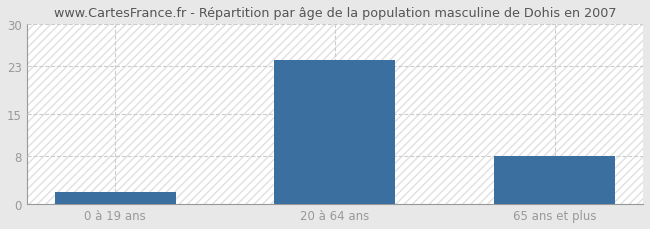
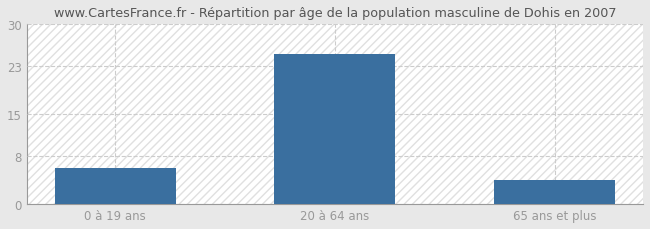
0 à 19 ans: 2 -> 6
20 à 64 ans: 24 -> 25
65 ans et plus: 8 -> 4
